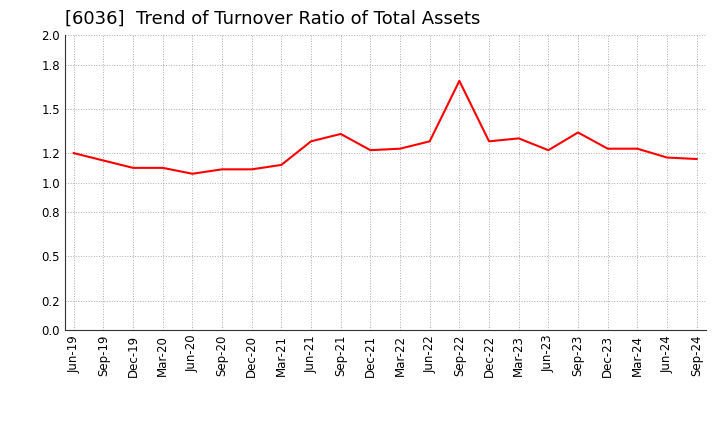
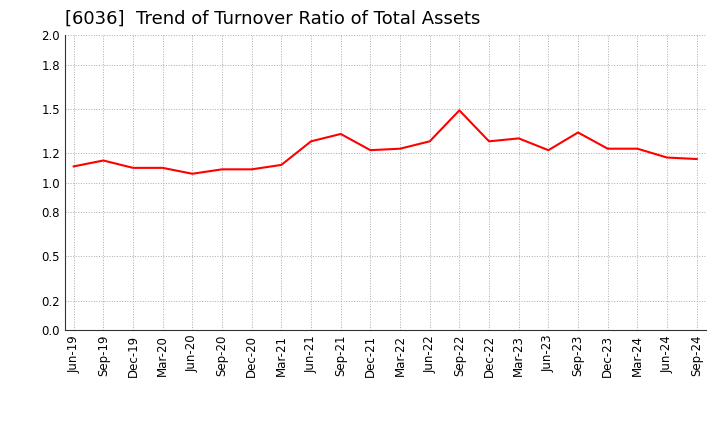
Jun-19: 1.20 -> 1.11
Sep-22: 1.69 -> 1.49
